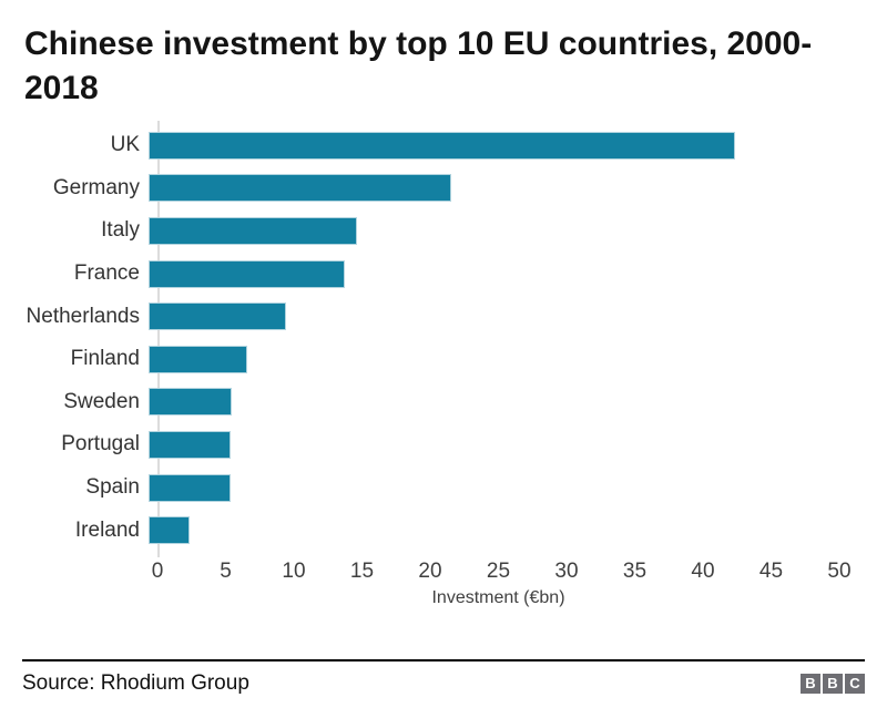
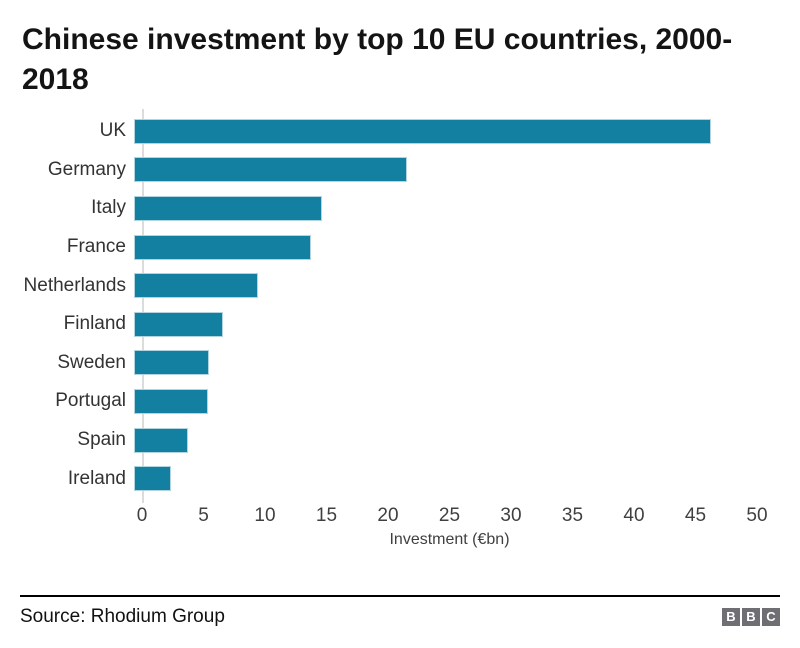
UK: 43.0 -> 46.9
Spain: 6.0 -> 4.4
